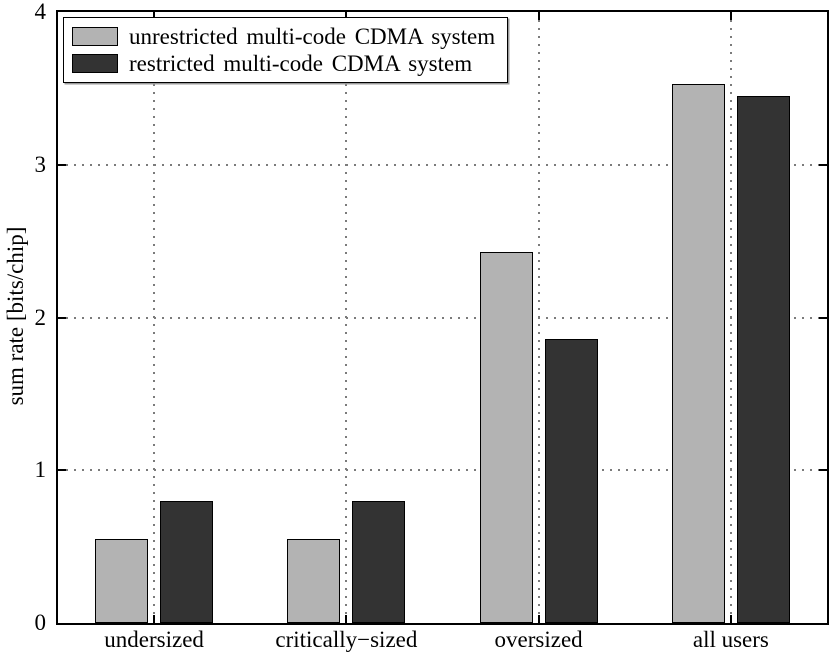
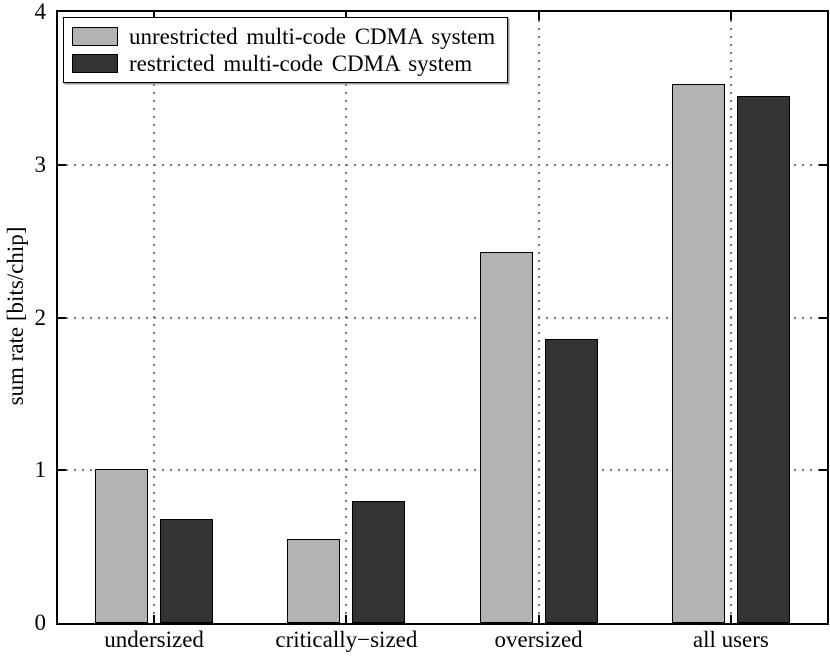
unrestricted multi-code CDMA system/undersized: 0.55 -> 1.01
restricted multi-code CDMA system/undersized: 0.80 -> 0.68
